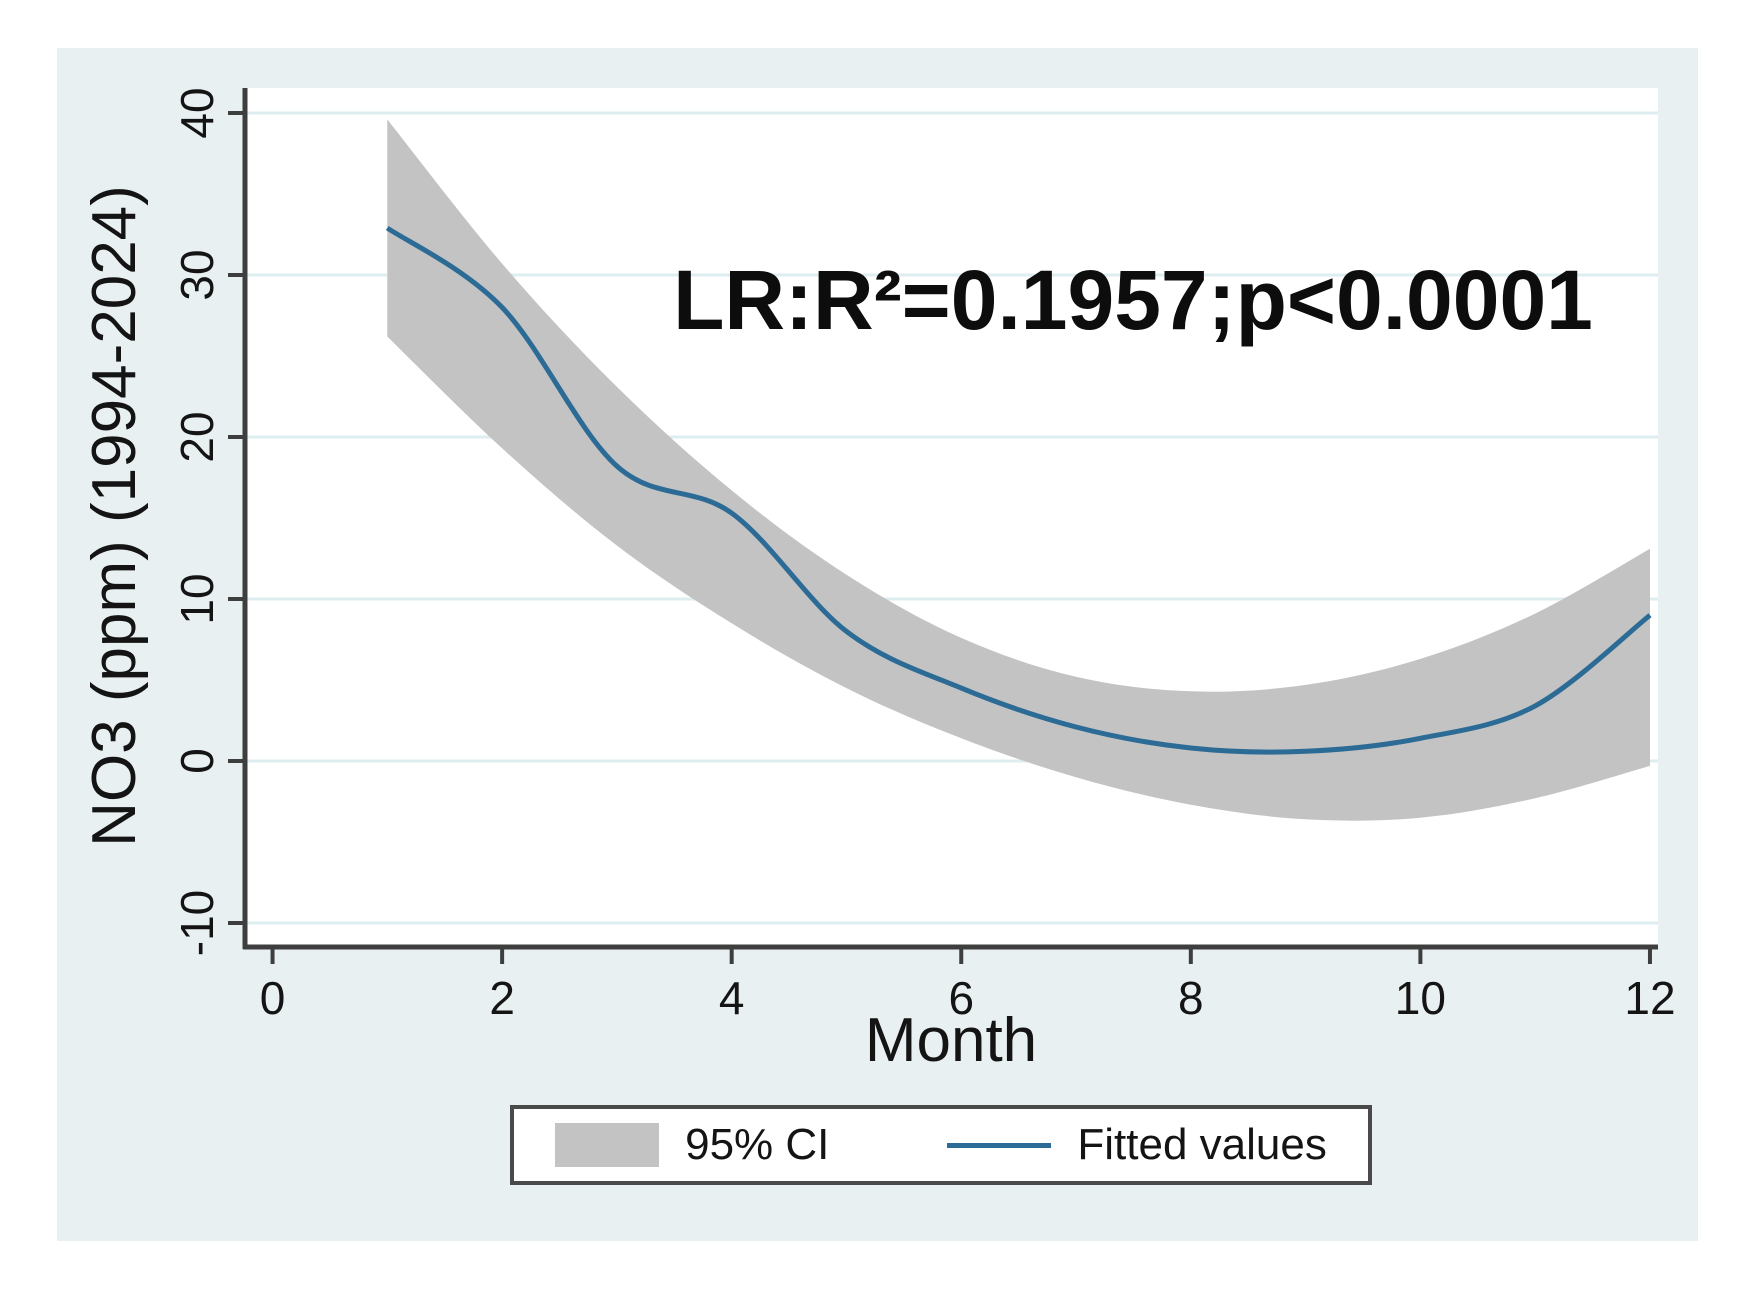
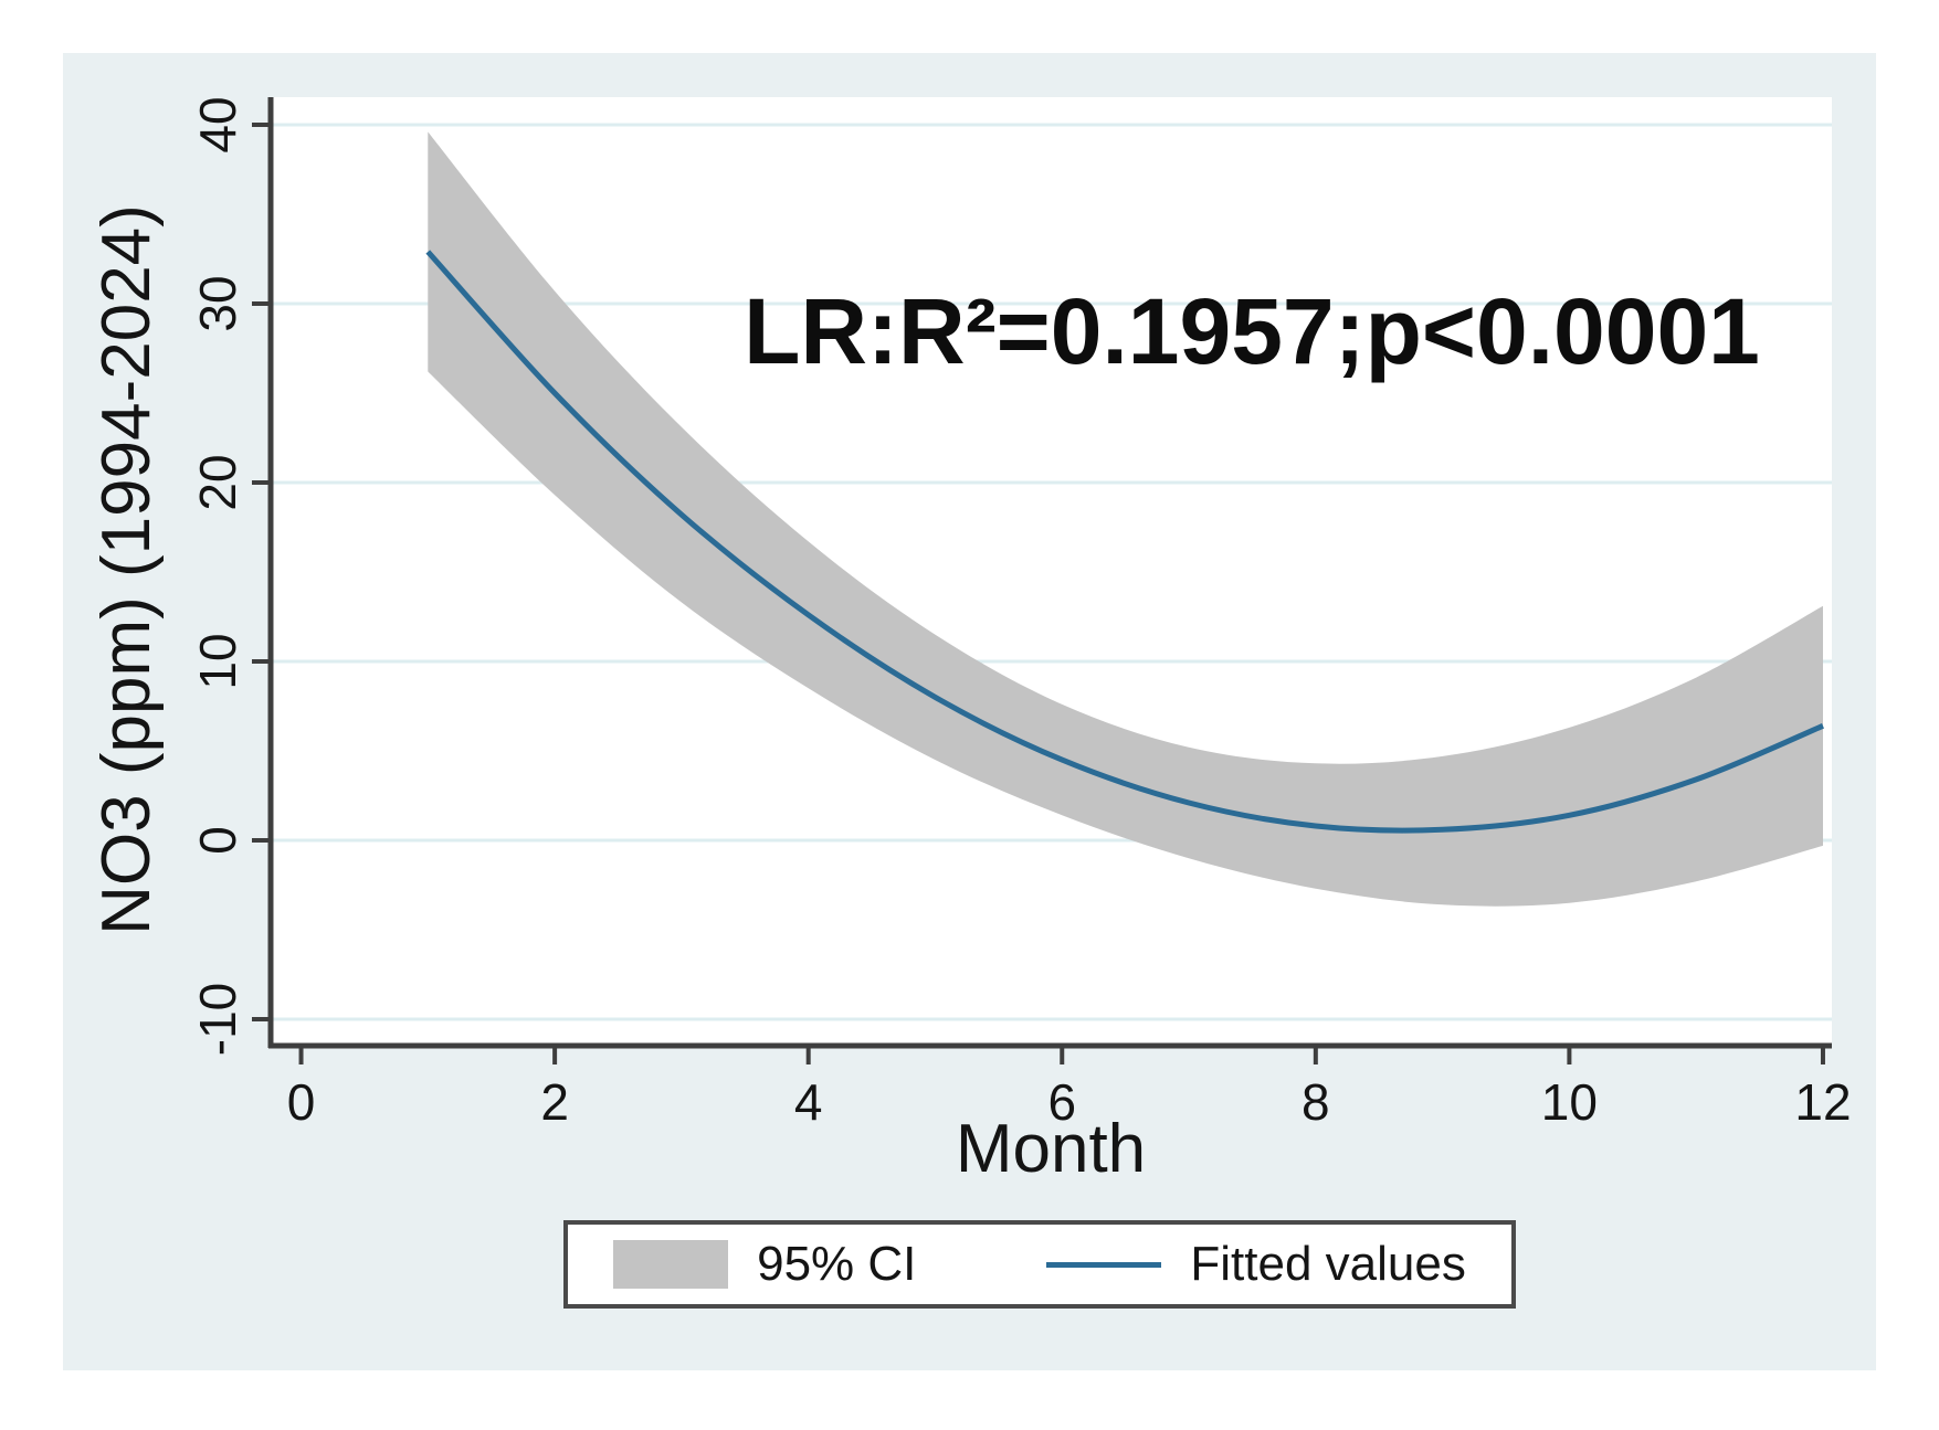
Fitted values/2: 28.0 -> 25.0
Fitted values/4: 15.3 -> 12.6
Fitted values/12: 9.0 -> 6.4
